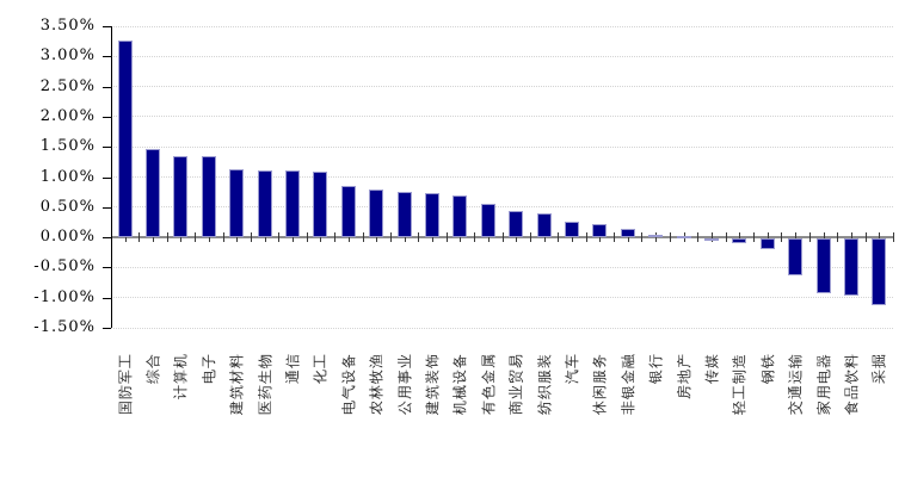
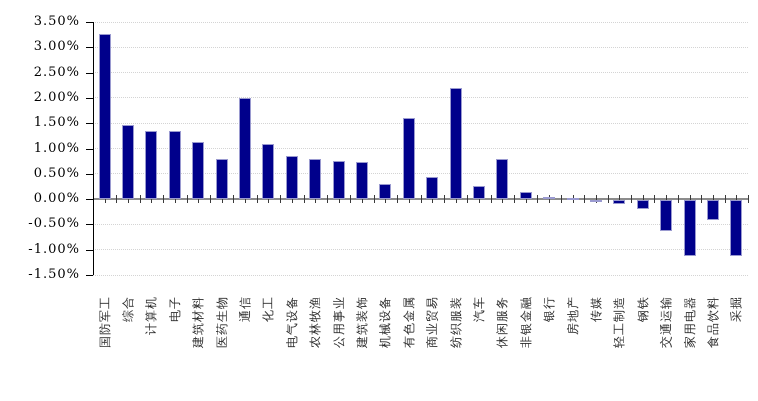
医药生物: 1.1% -> 0.8%
通信: 1.1% -> 2.0%
机械设备: 0.7% -> 0.3%
有色金属: 0.6% -> 1.6%
纺织服装: 0.4% -> 2.2%
休闲服务: 0.2% -> 0.8%
家用电器: -0.9% -> -1.1%
食品饮料: -0.9% -> -0.4%
